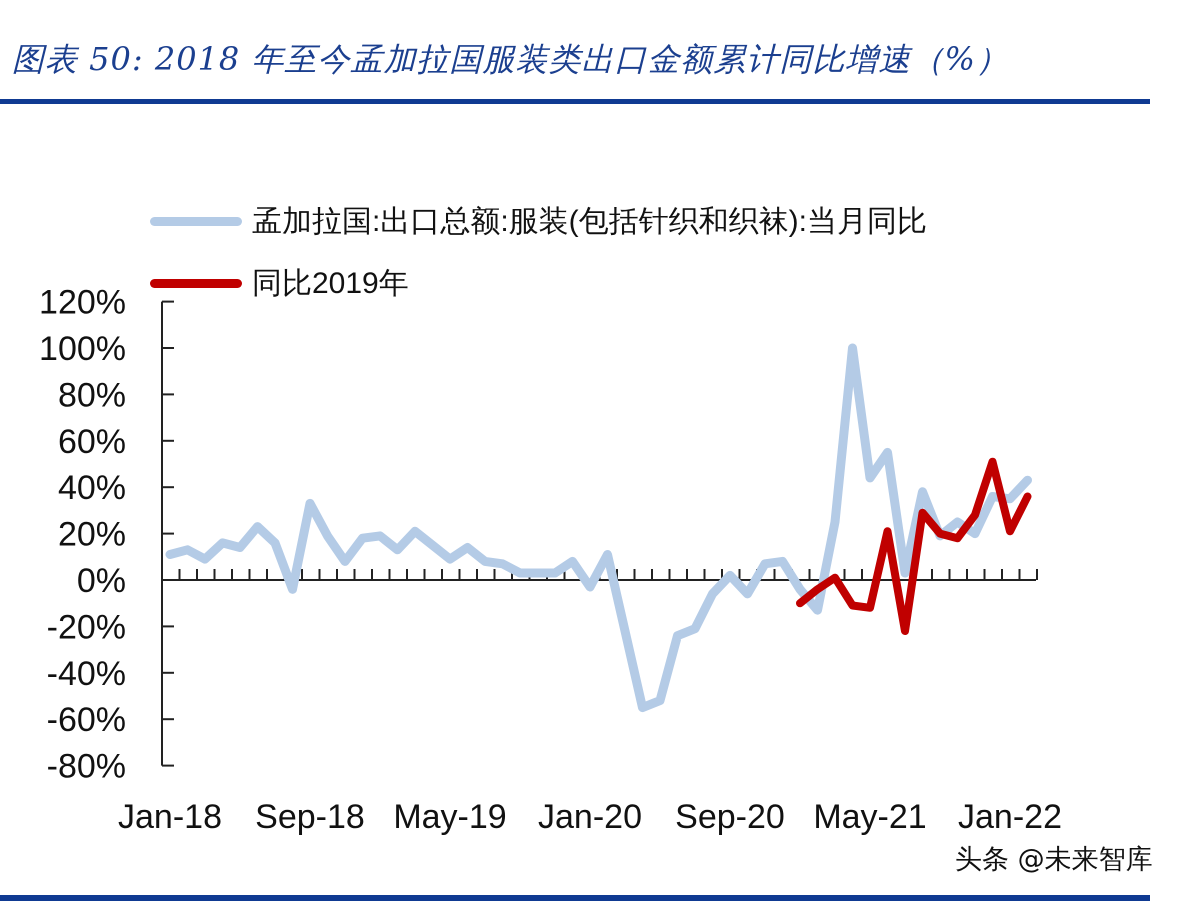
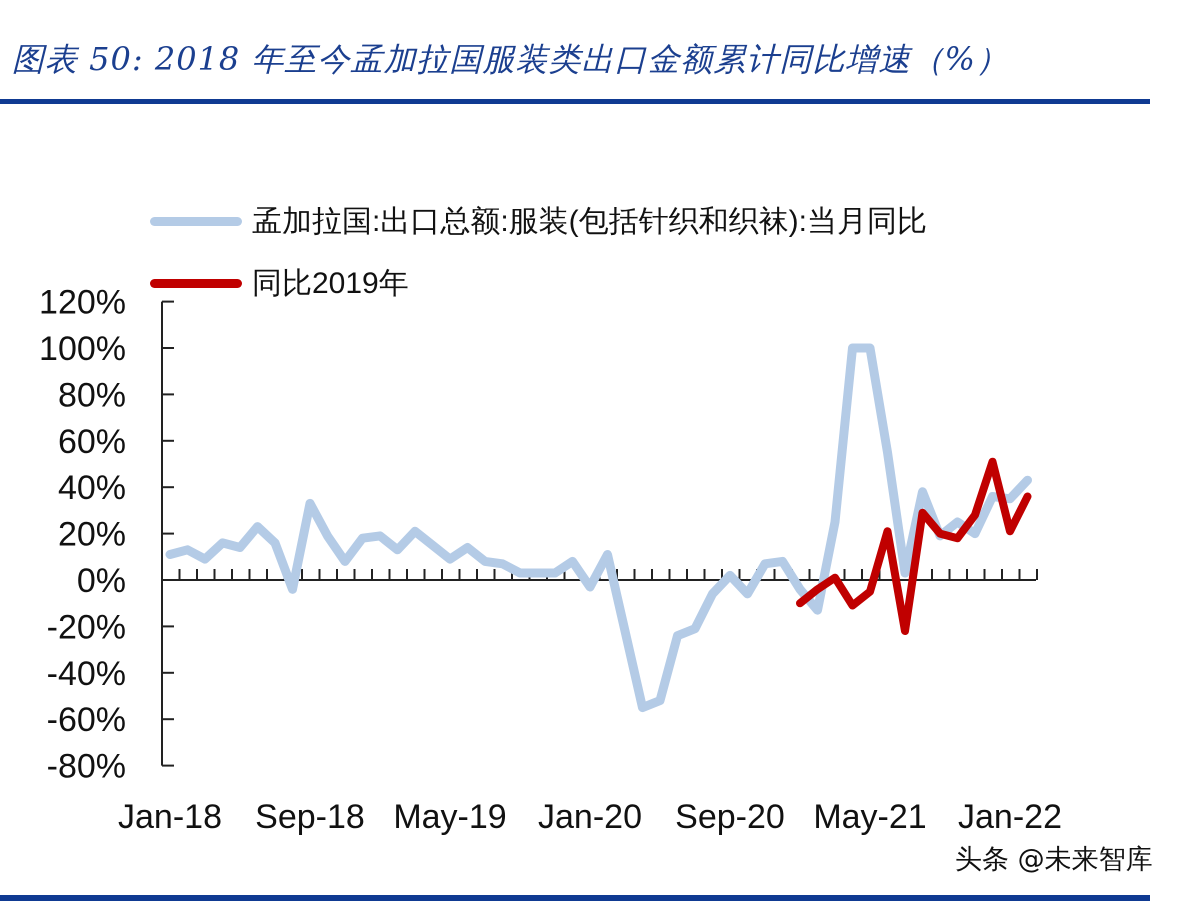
孟加拉国:出口总额:服装(包括针织和织袜):当月同比/May-21: 44% -> 100%
同比2019年/May-21: -12% -> -5%
